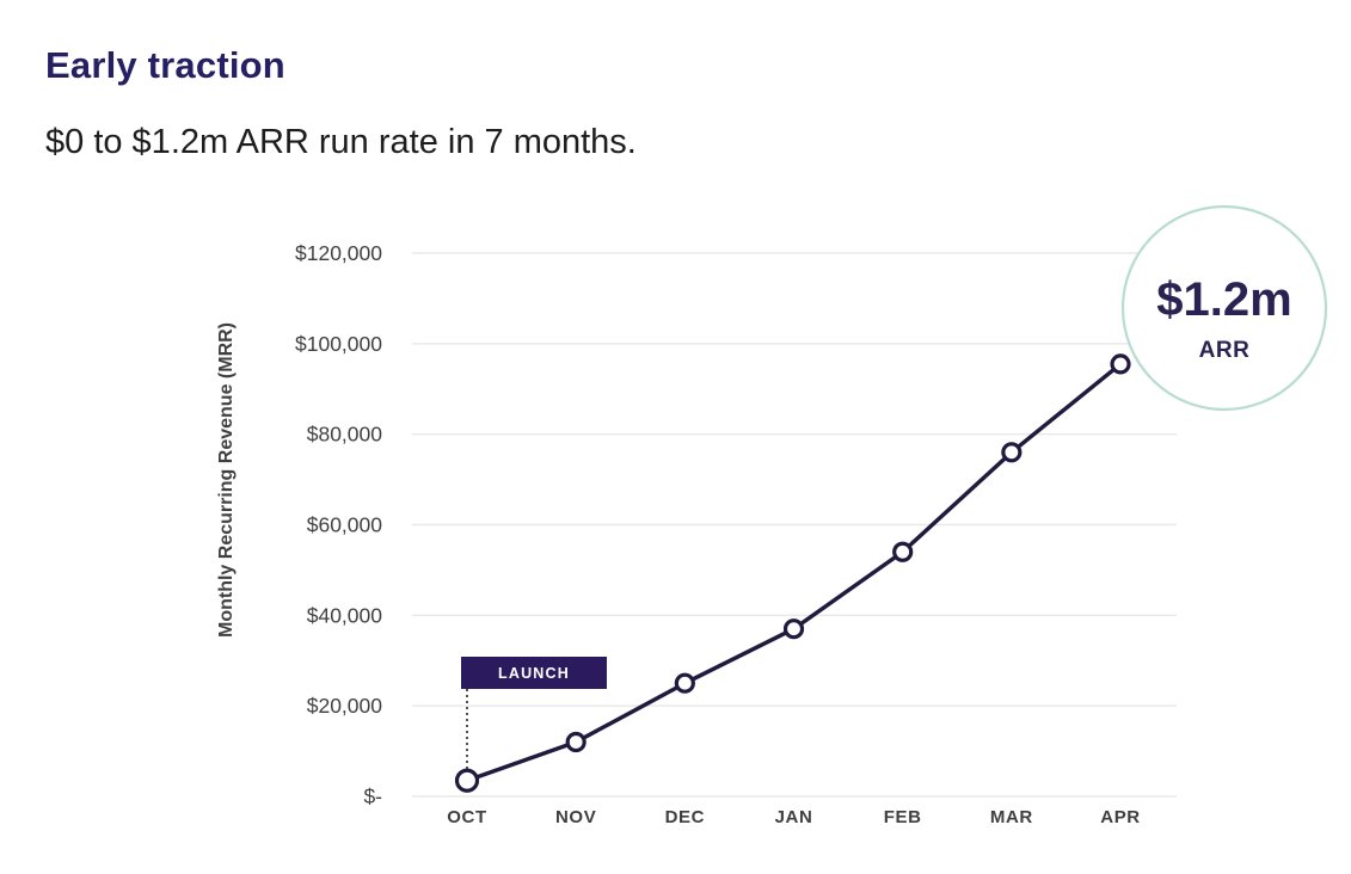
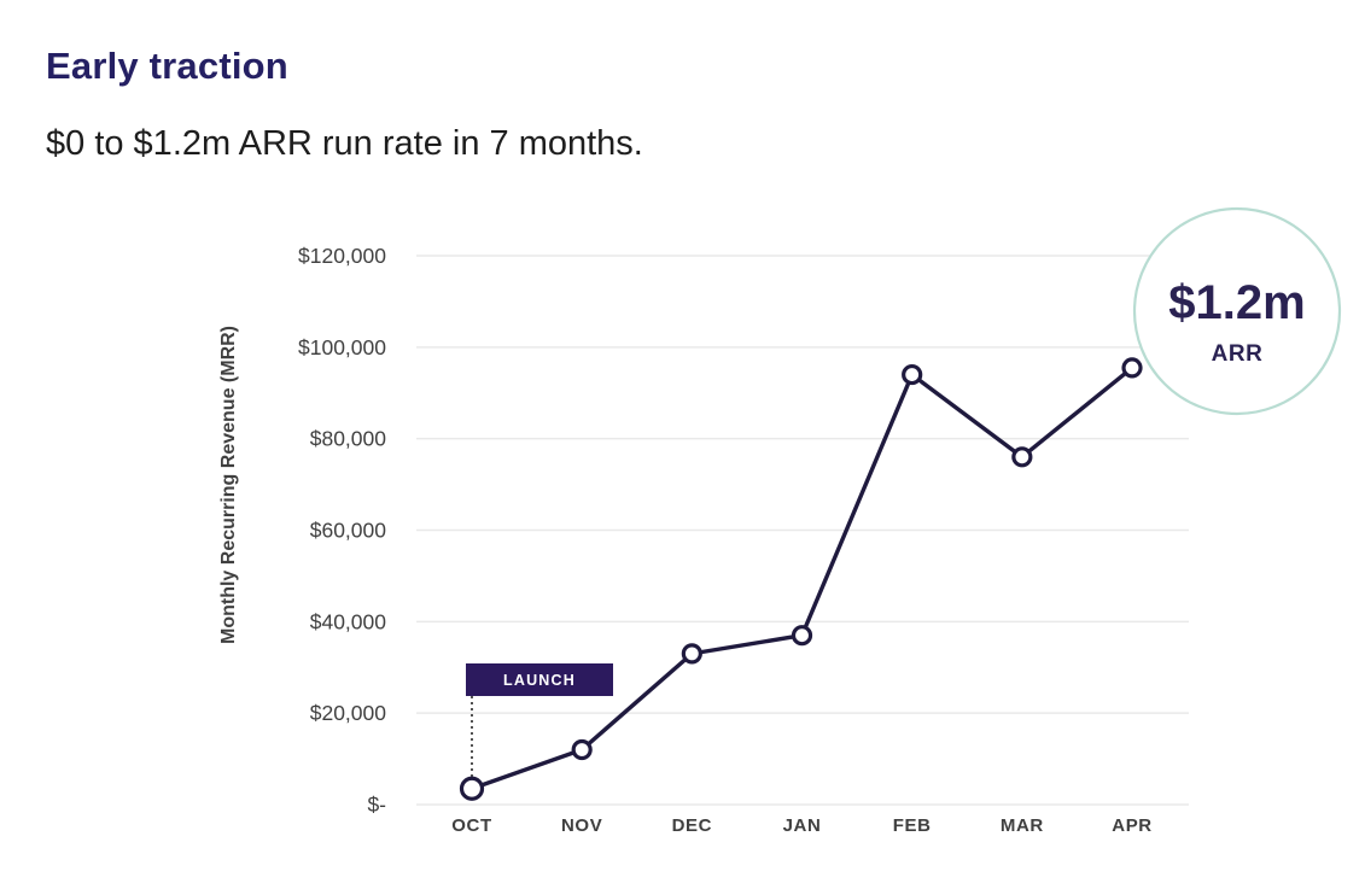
DEC: $25000 -> $33000
FEB: $54000 -> $94000
